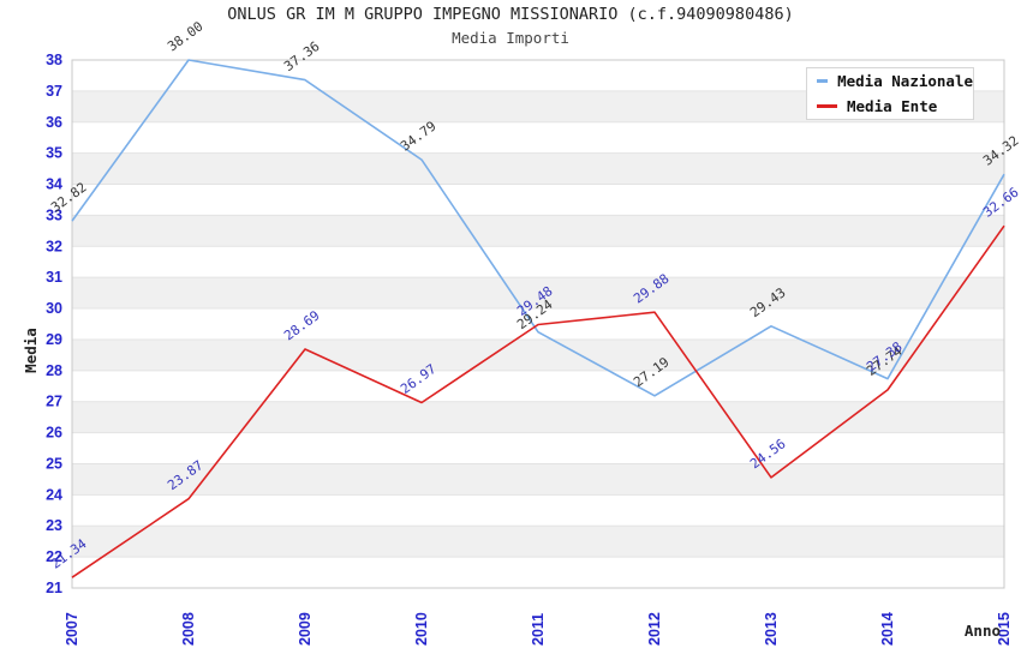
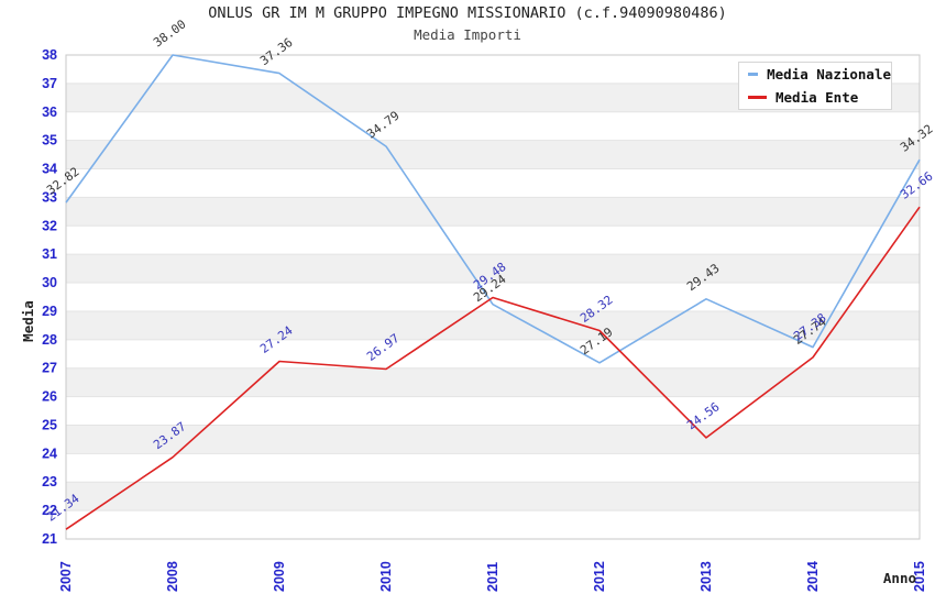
Media Ente/2009: 28.69 -> 27.24
Media Ente/2012: 29.88 -> 28.32
